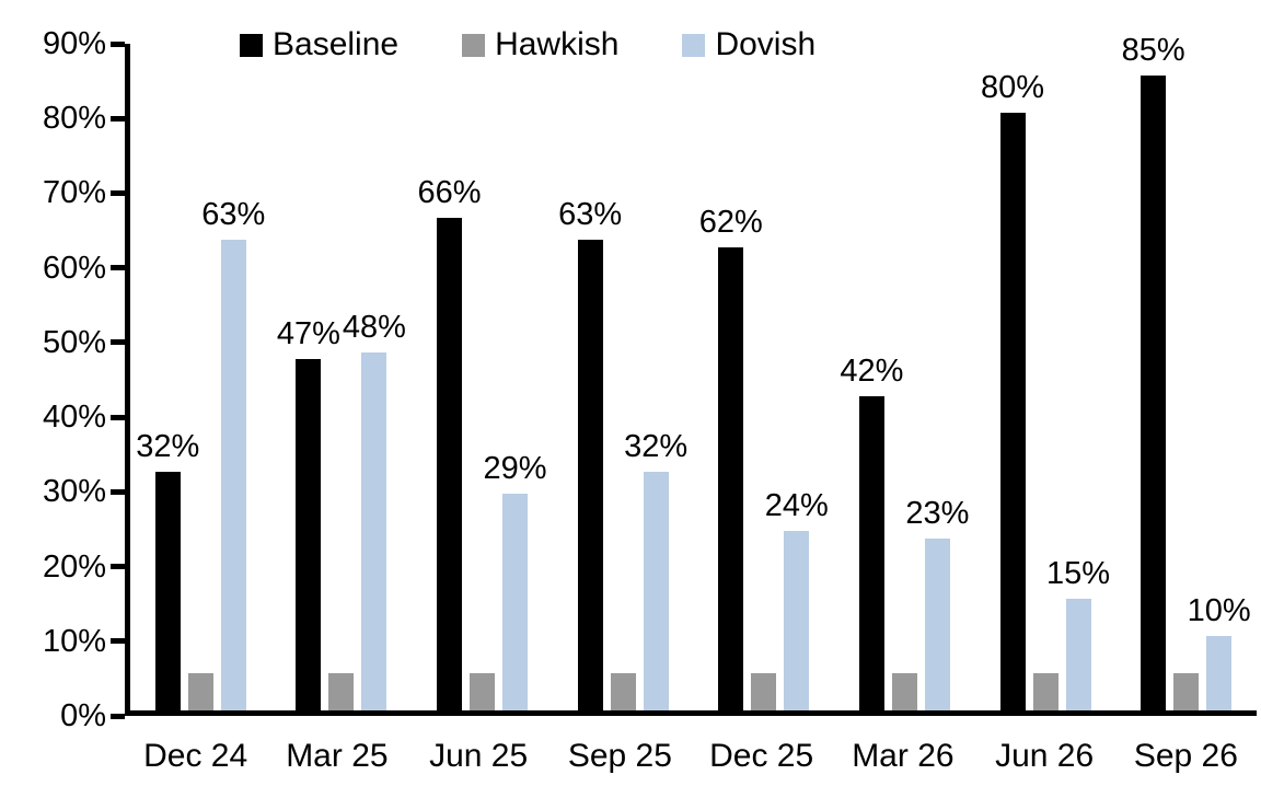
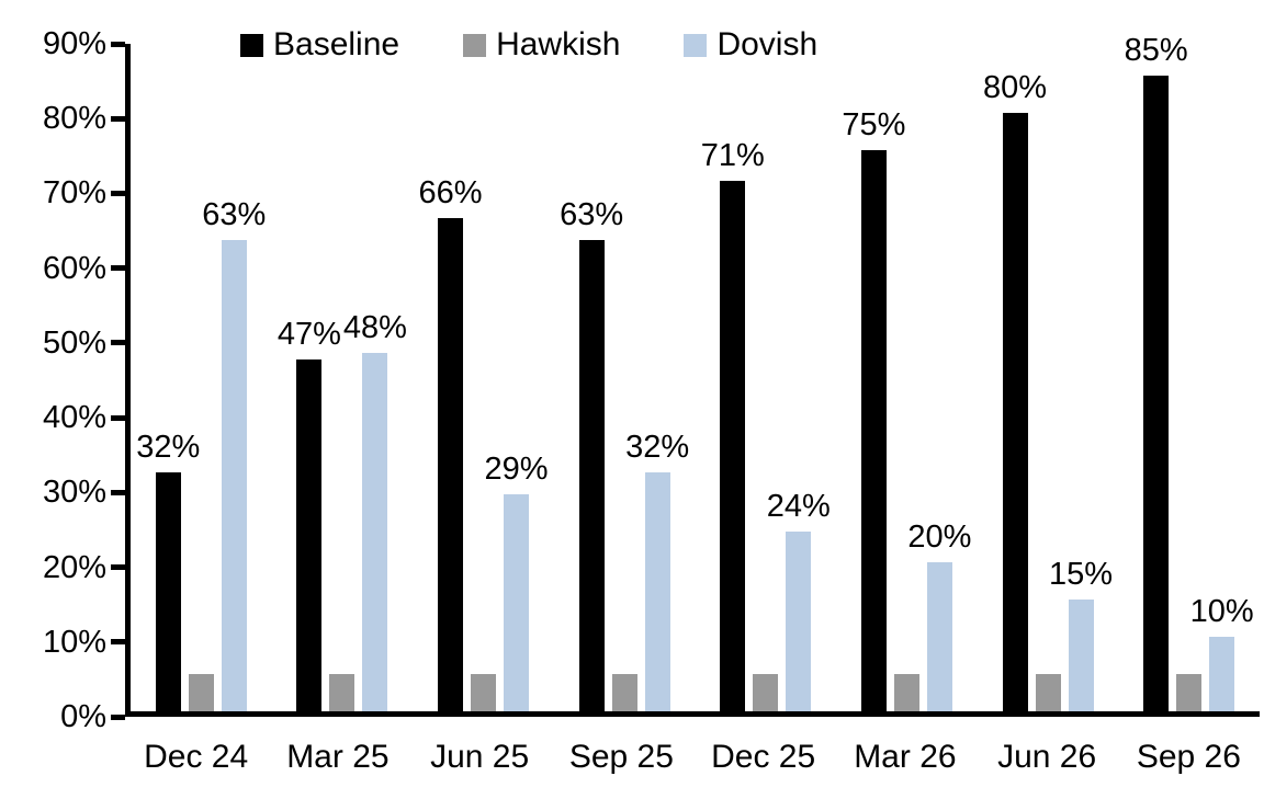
Baseline/Dec 25: 62% -> 71%
Baseline/Mar 26: 42% -> 75%
Dovish/Mar 26: 23% -> 20%
